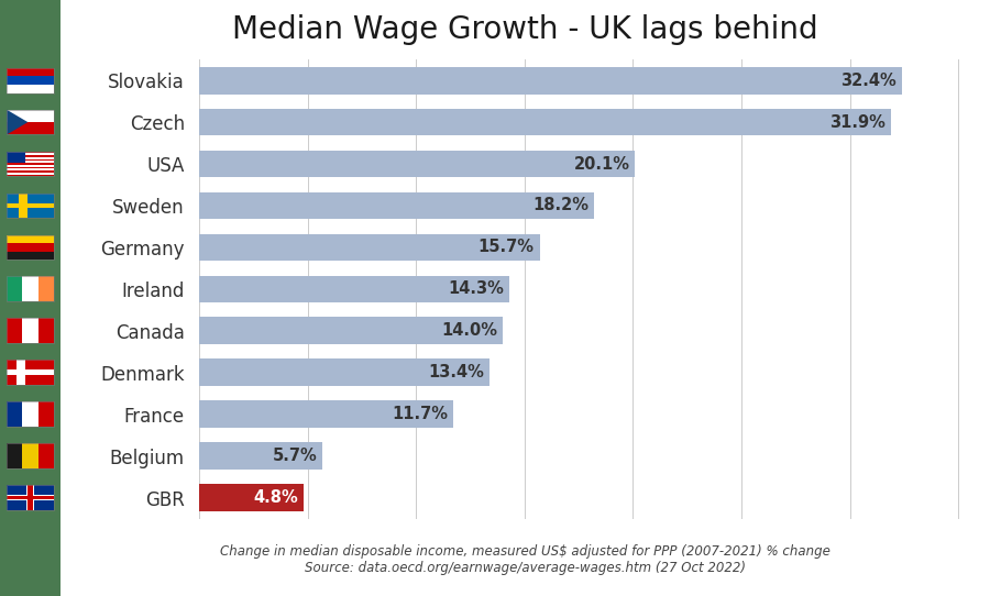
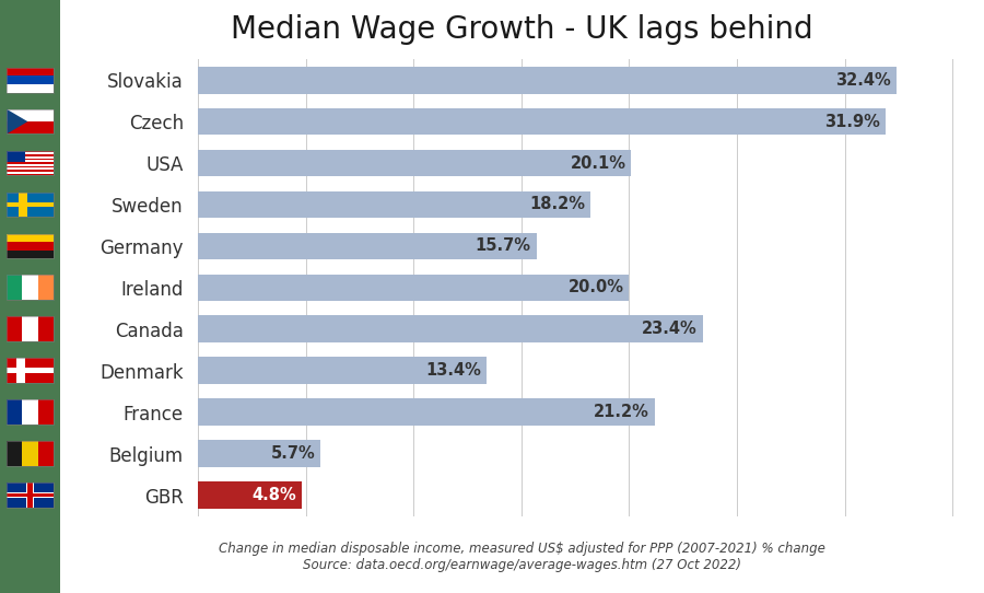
Ireland: 14.3% -> 20.0%
Canada: 14.0% -> 23.4%
France: 11.7% -> 21.2%
